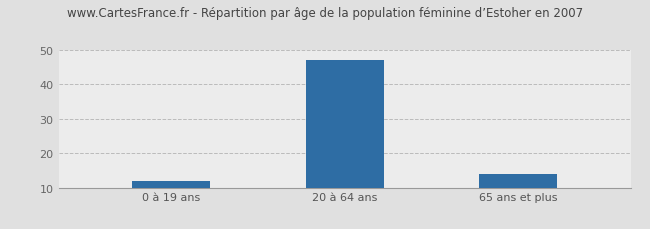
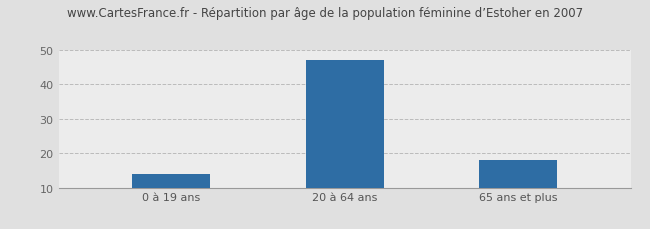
0 à 19 ans: 12 -> 14
65 ans et plus: 14 -> 18
